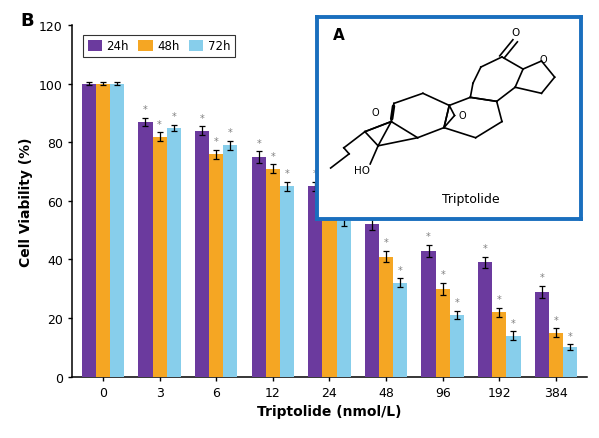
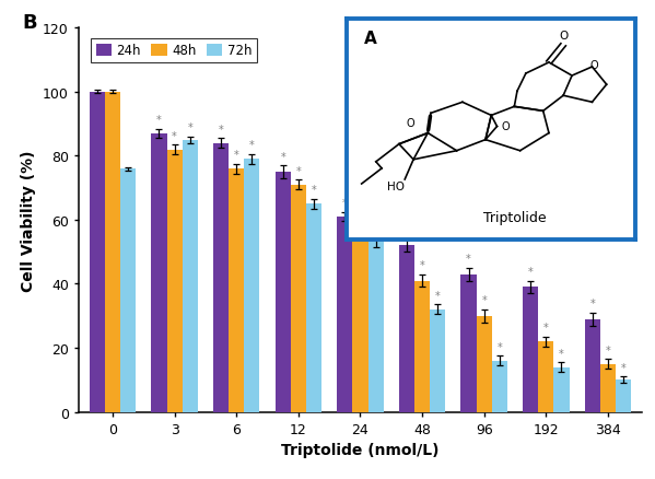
72h/0: 100 -> 76
24h/24: 65 -> 61
72h/96: 21 -> 16
